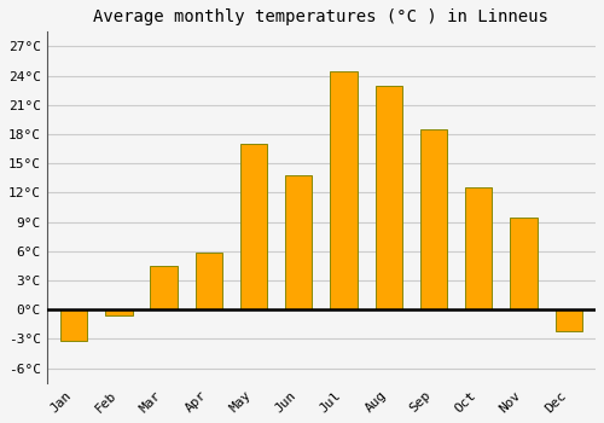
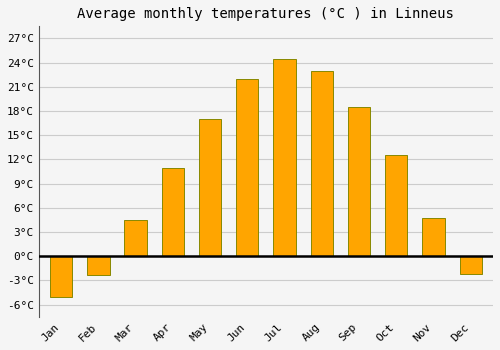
Jan: -3.2°C -> -5.0°C
Feb: -0.6°C -> -2.3°C
Apr: 5.8°C -> 11.0°C
Jun: 13.8°C -> 22.0°C
Nov: 9.4°C -> 4.8°C
